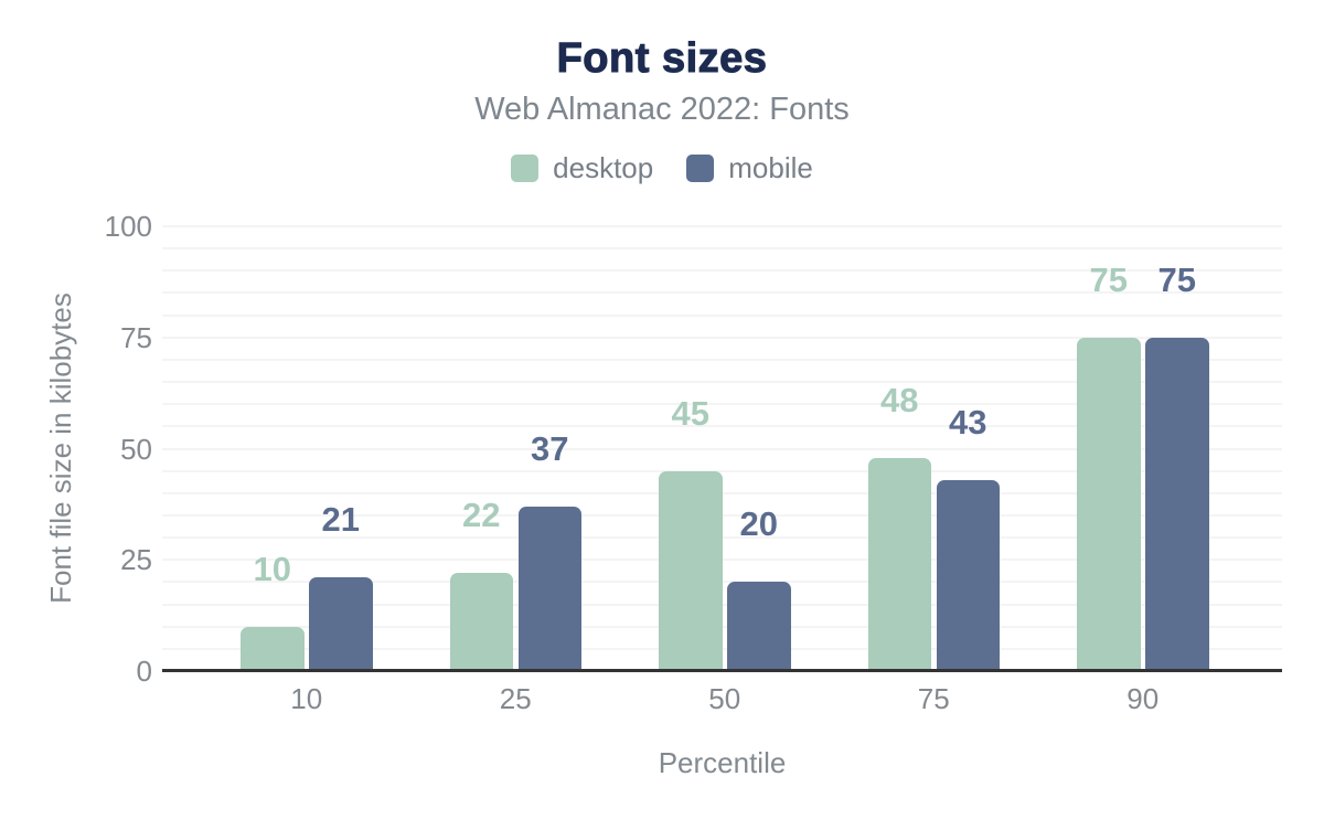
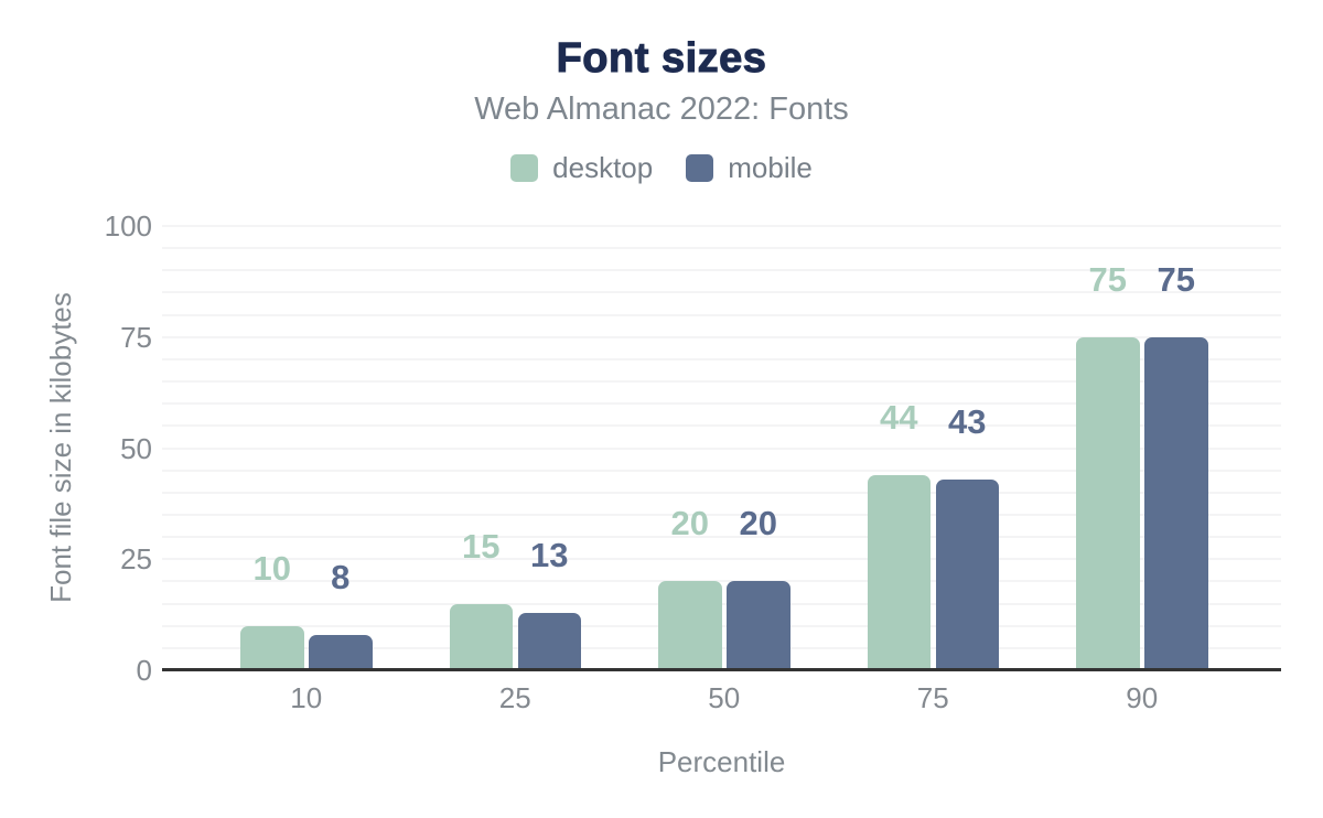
mobile/10: 21 -> 8
desktop/25: 22 -> 15
mobile/25: 37 -> 13
desktop/50: 45 -> 20
desktop/75: 48 -> 44
